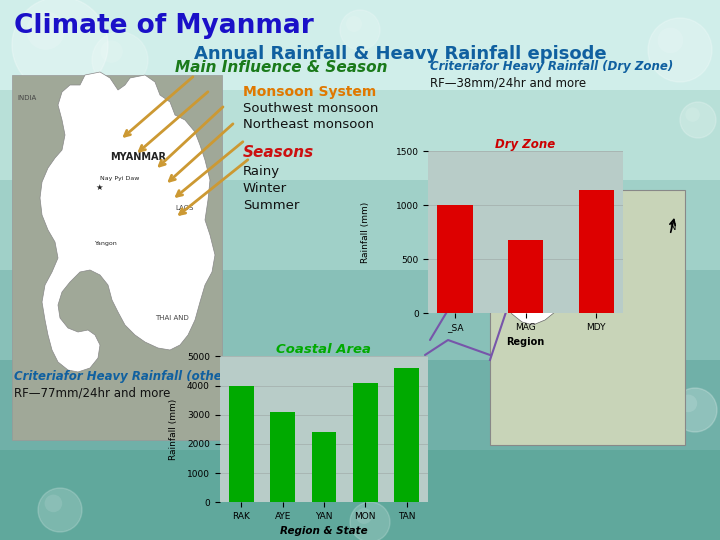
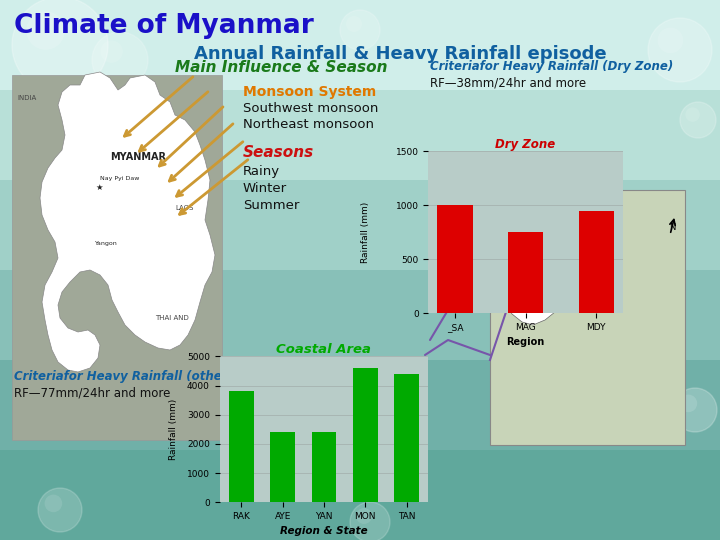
Dry Zone/MAG: 680 -> 750
Dry Zone/MDY: 1140 -> 950
Coastal Area/RAK: 4000 -> 3800
Coastal Area/AYE: 3100 -> 2400
Coastal Area/MON: 4100 -> 4600
Coastal Area/TAN: 4600 -> 4400
